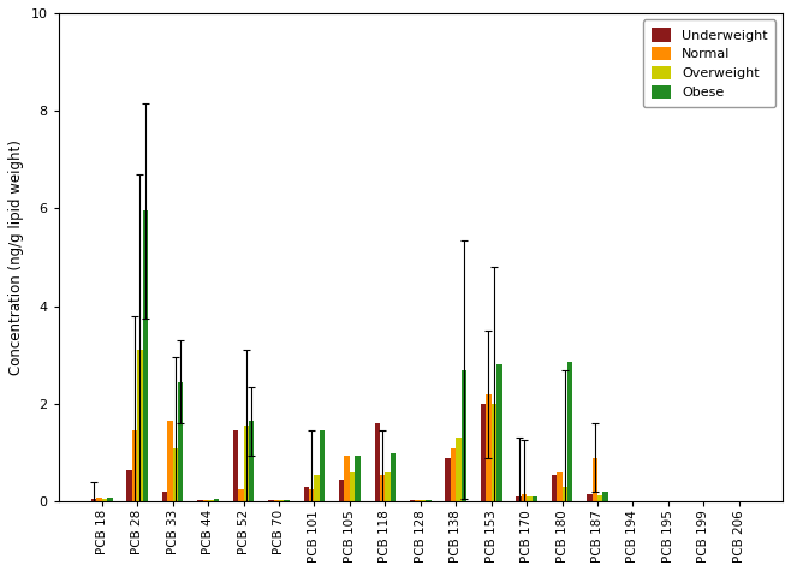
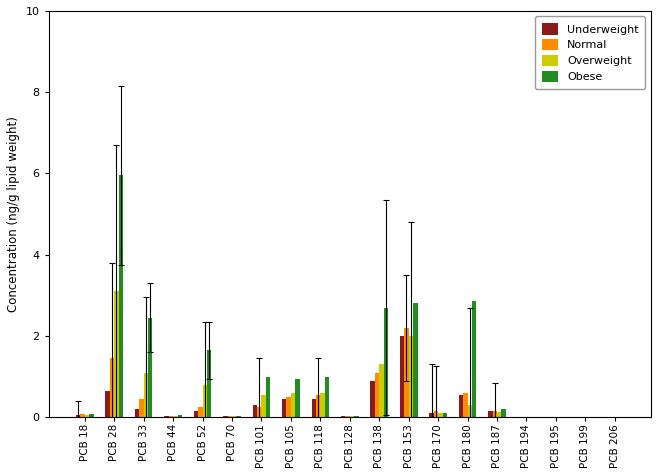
Normal/PCB 33: 1.65 -> 0.45
Underweight/PCB 52: 1.45 -> 0.15
Overweight/PCB 52: 1.55 -> 0.80
Obese/PCB 101: 1.45 -> 1.00
Normal/PCB 105: 0.95 -> 0.50
Underweight/PCB 118: 1.60 -> 0.45
Normal/PCB 187: 0.90 -> 0.15
